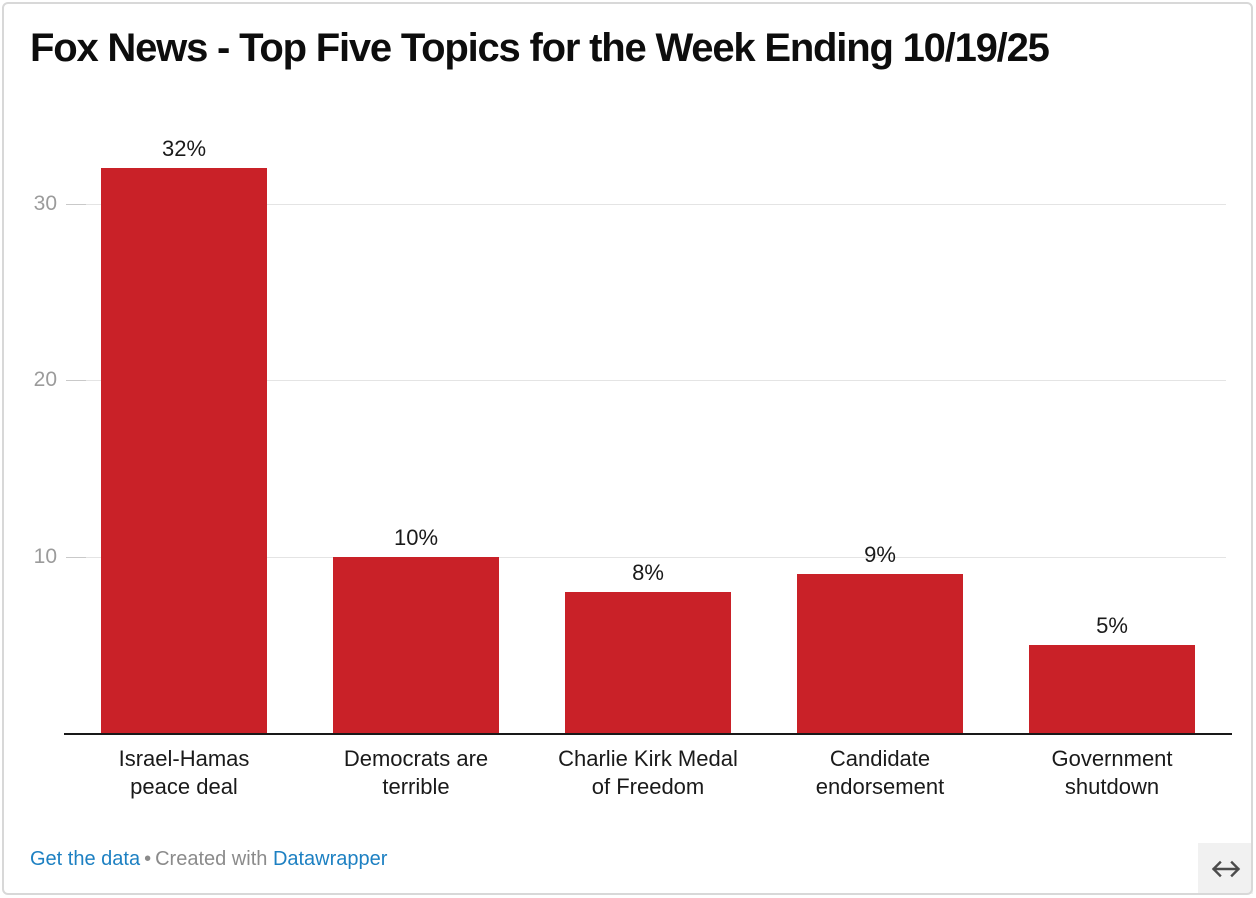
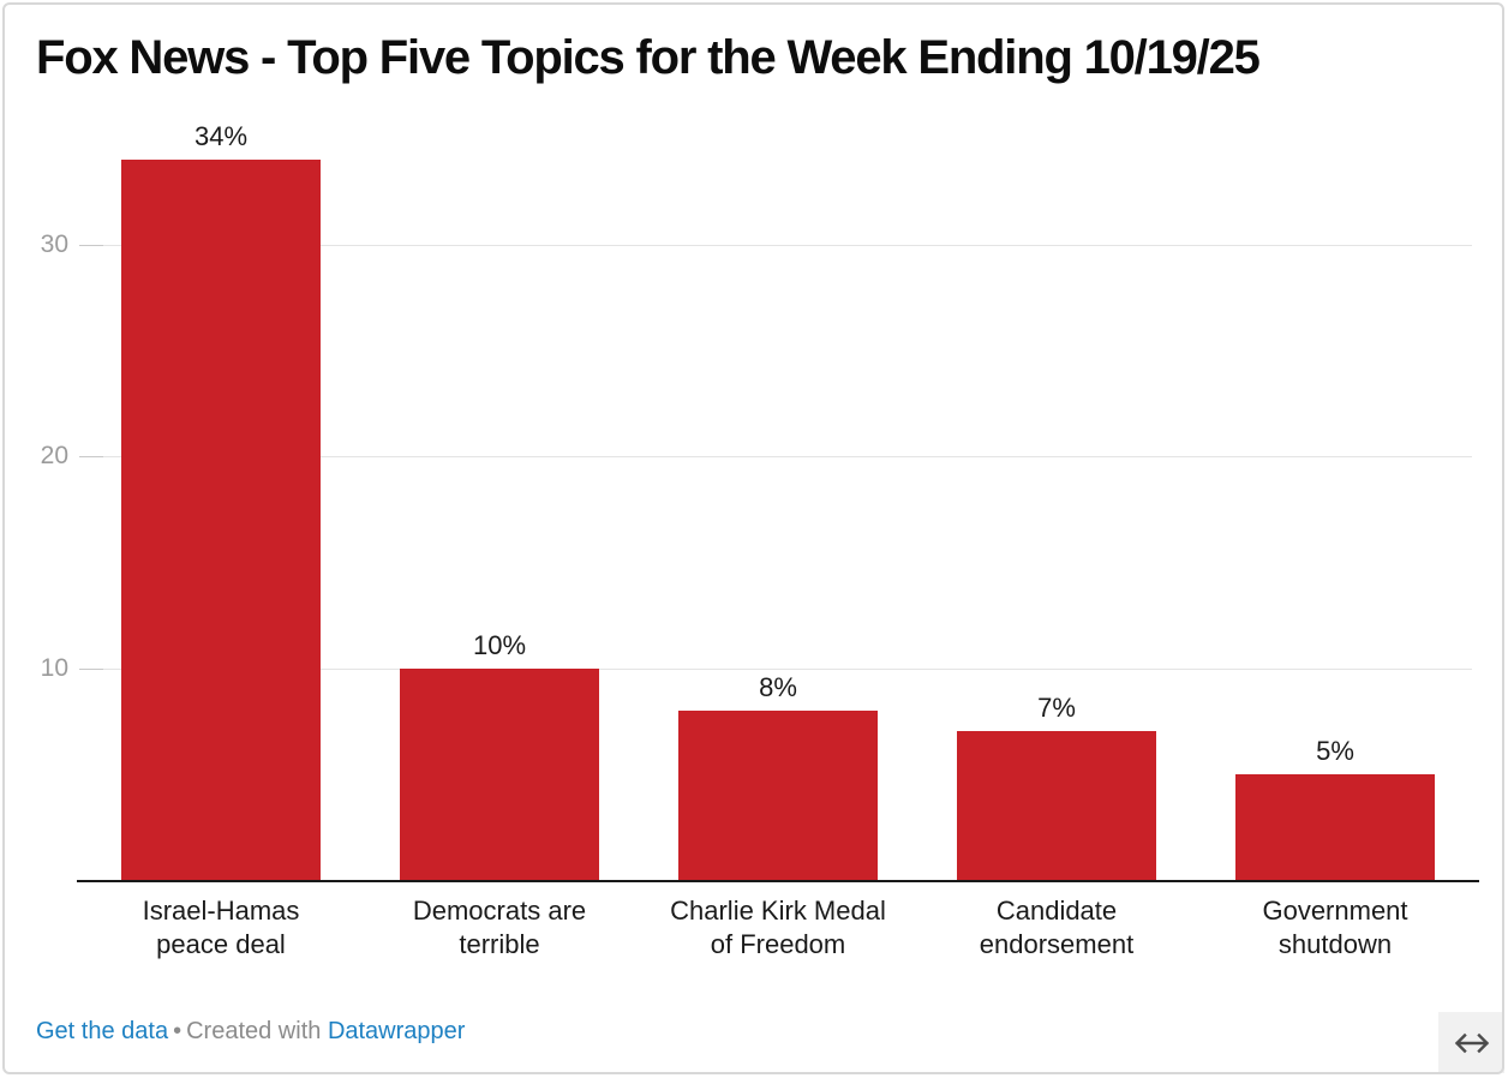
Israel-Hamas peace deal: 32% -> 34%
Candidate endorsement: 9% -> 7%
